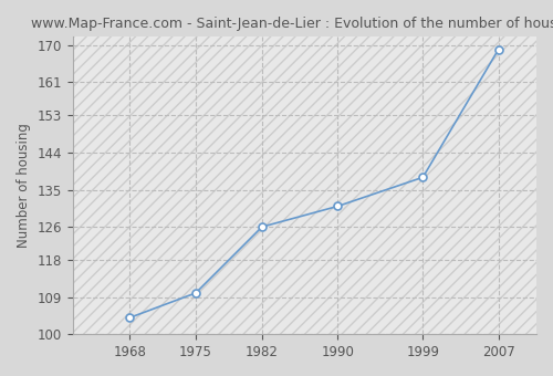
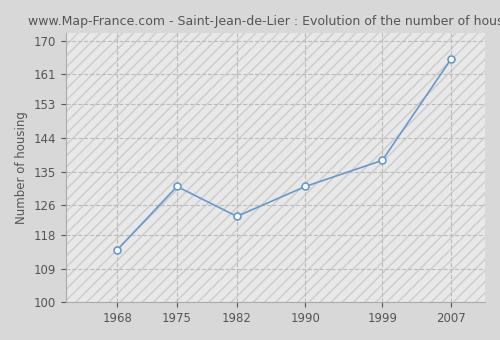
1968: 104 -> 114
1975: 110 -> 131
1982: 126 -> 123
2007: 169 -> 165
